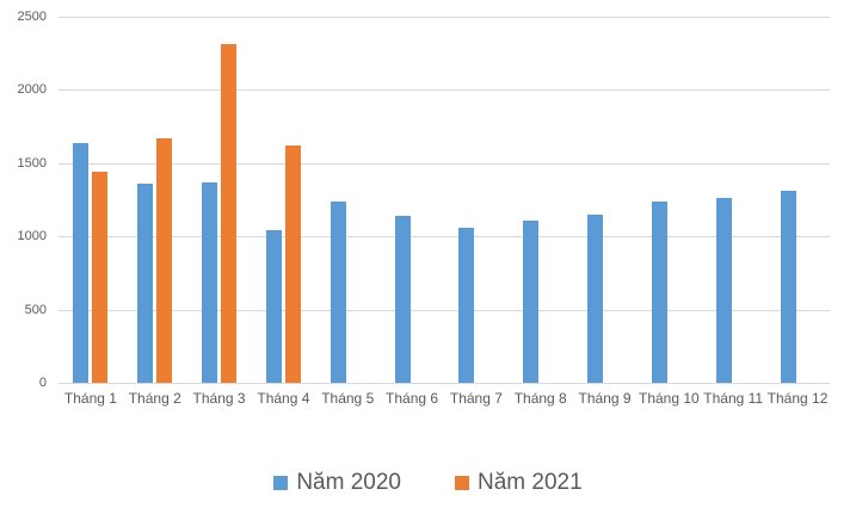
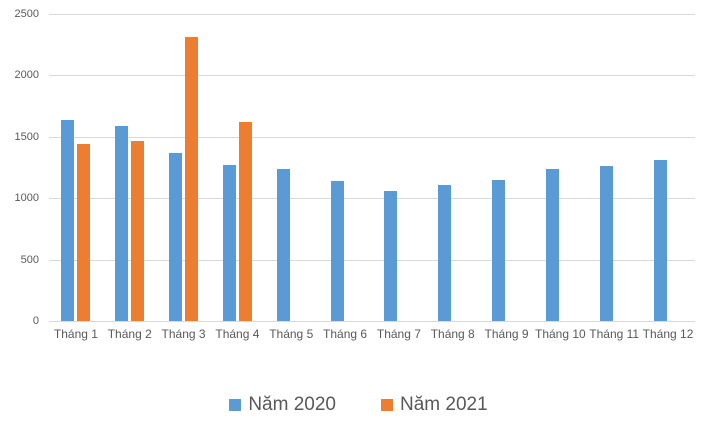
Năm 2020/Tháng 2: 1360 -> 1590
Năm 2021/Tháng 2: 1670 -> 1460
Năm 2020/Tháng 4: 1040 -> 1270
